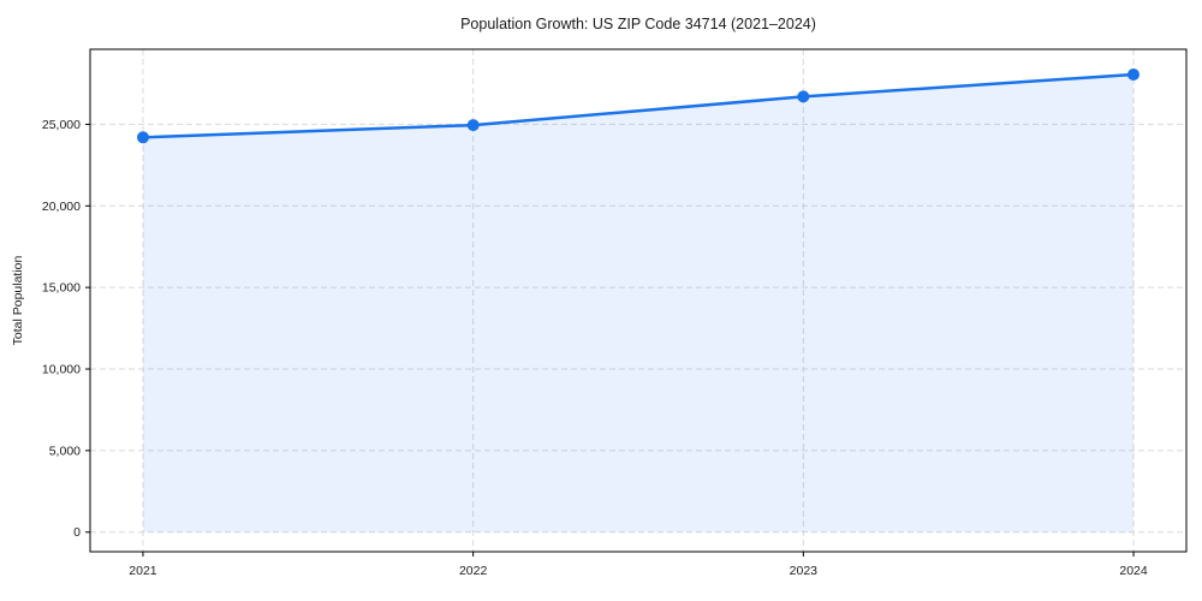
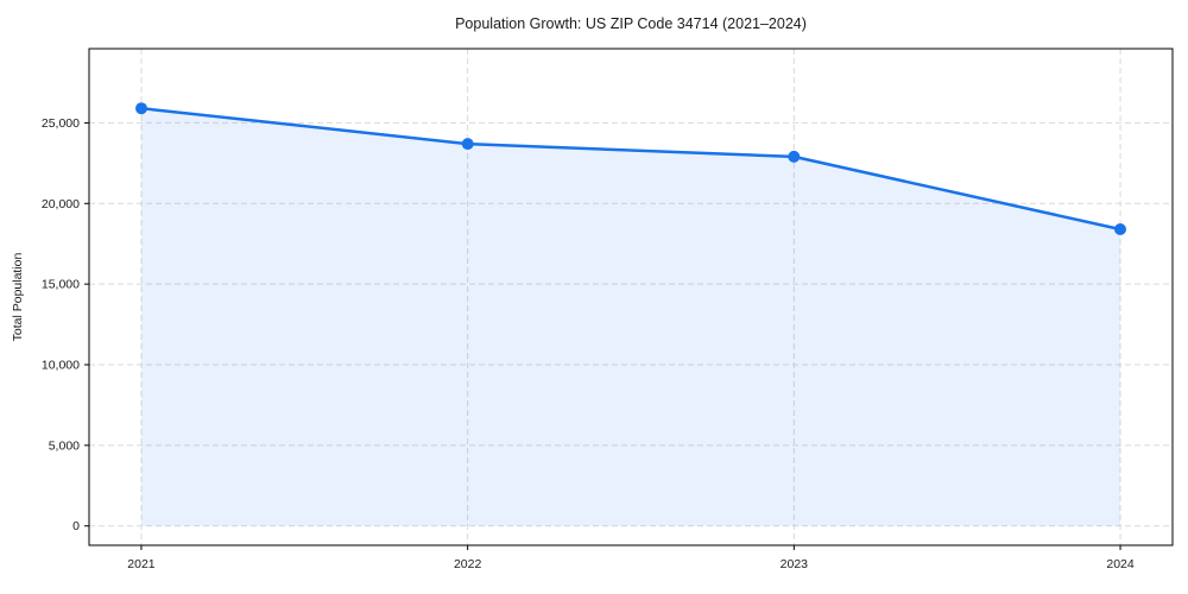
2021: 24200 -> 25900
2022: 25000 -> 23700
2023: 26700 -> 22900
2024: 28000 -> 18400
